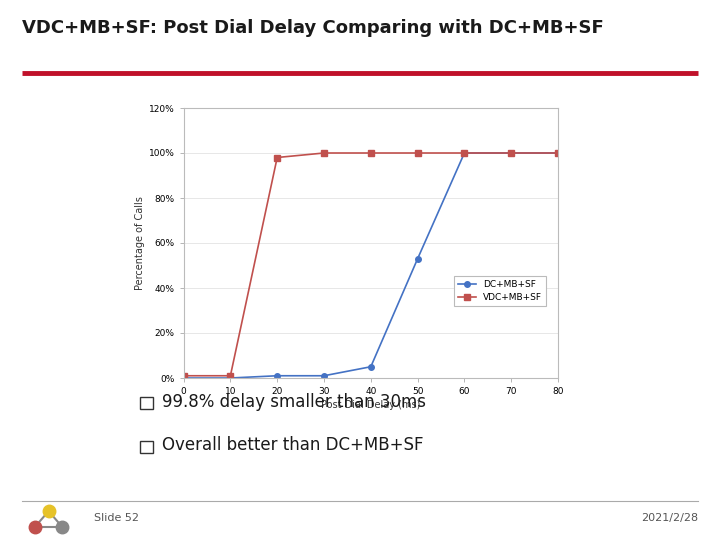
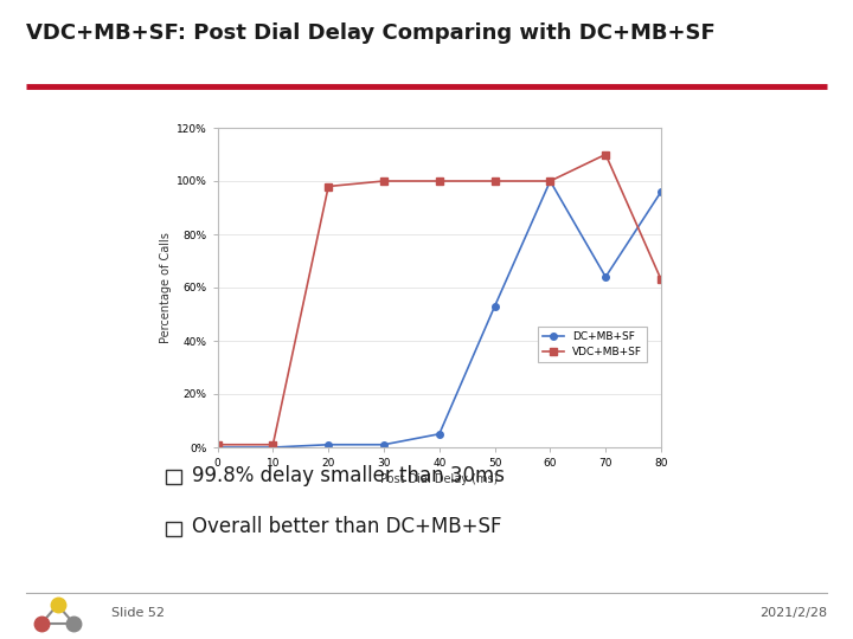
DC+MB+SF/70: 100% -> 64%
VDC+MB+SF/70: 100% -> 110%
DC+MB+SF/80: 100% -> 96%
VDC+MB+SF/80: 100% -> 63%
